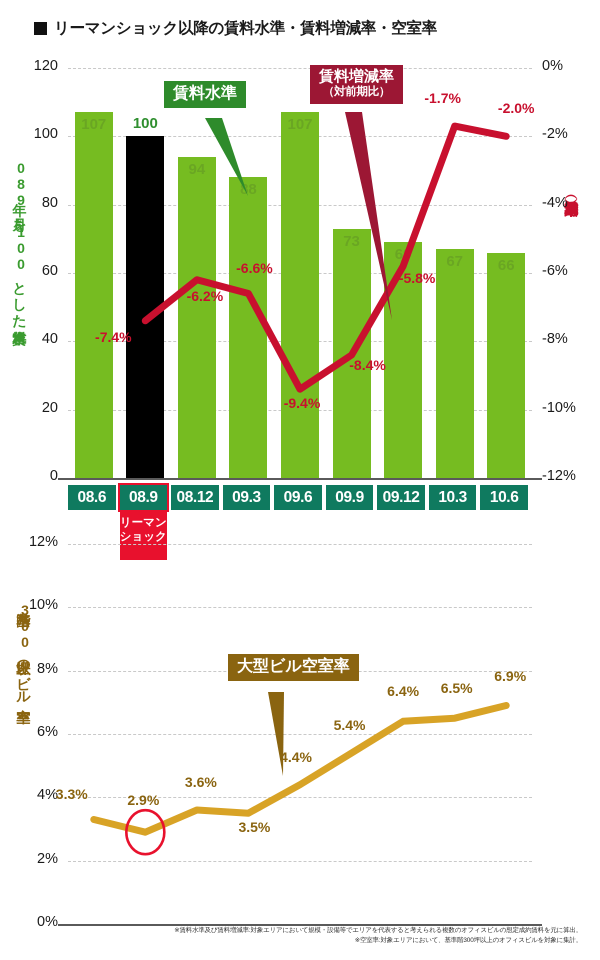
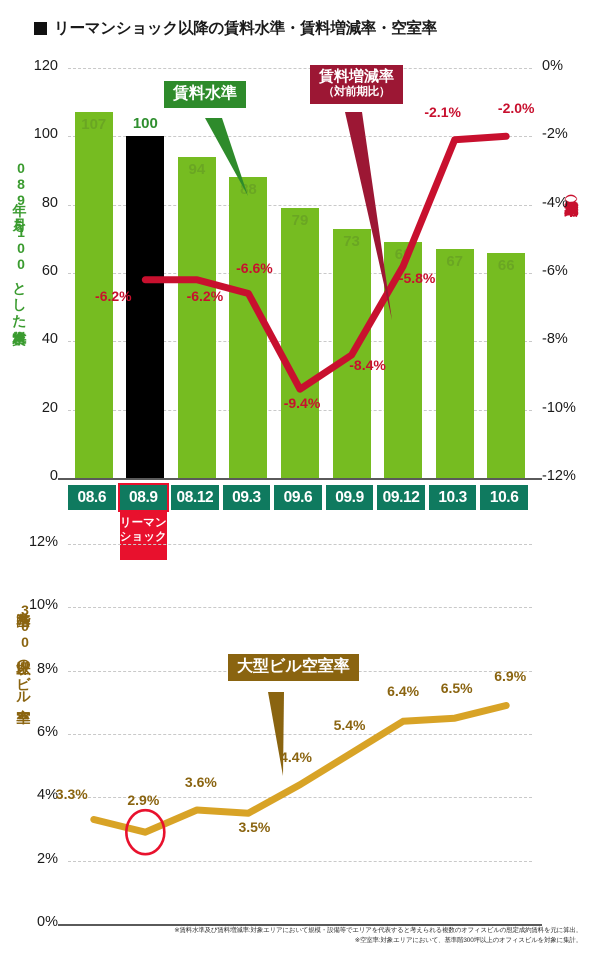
賃料水準/09.6: 107 -> 79
賃料増減率（対前期比）/08.9: -7.4% -> -6.2%
賃料増減率（対前期比）/10.3: -1.7% -> -2.1%
